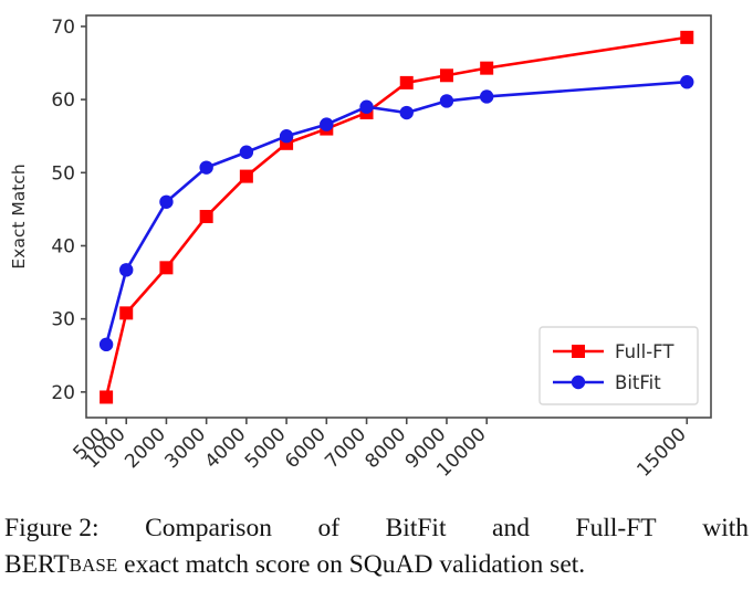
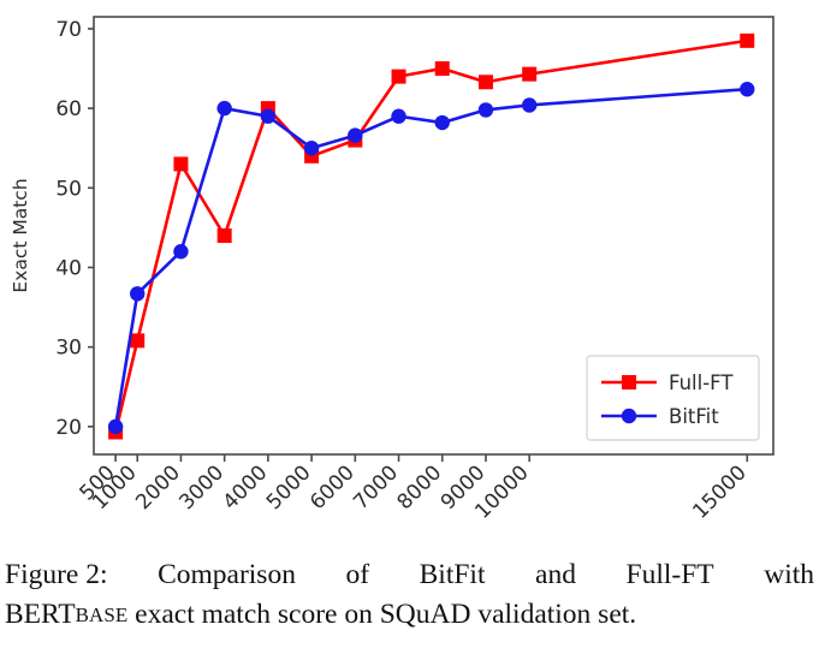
BitFit/500: 26 -> 20
Full-FT/2000: 37 -> 53
BitFit/2000: 46 -> 42
BitFit/3000: 51 -> 60
Full-FT/4000: 50 -> 60
BitFit/4000: 53 -> 59
Full-FT/7000: 58 -> 64
Full-FT/8000: 62 -> 65
